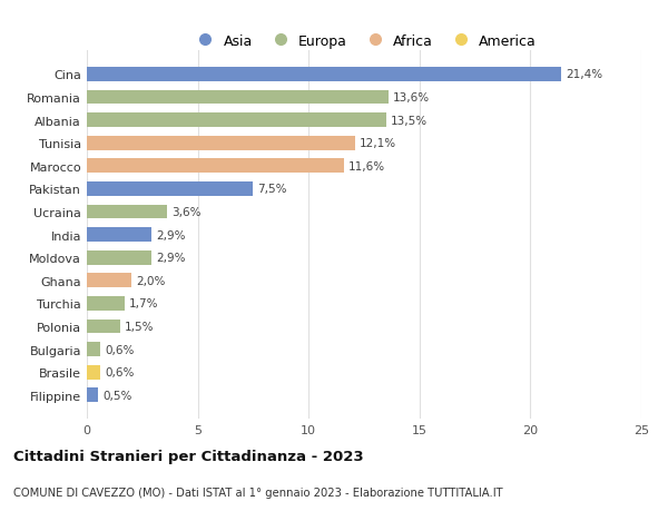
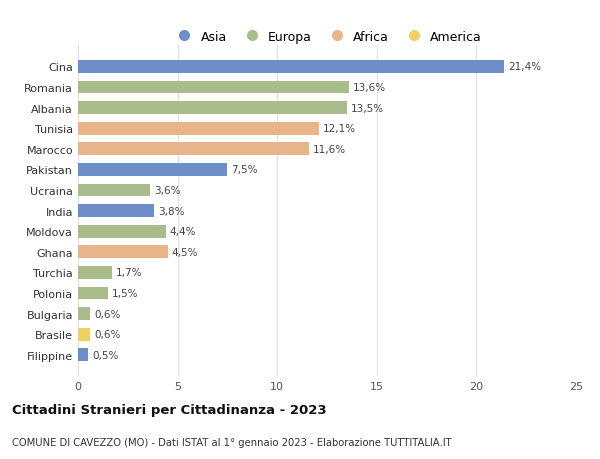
India: 2,9% -> 3,8%
Moldova: 2,9% -> 4,4%
Ghana: 2,0% -> 4,5%
